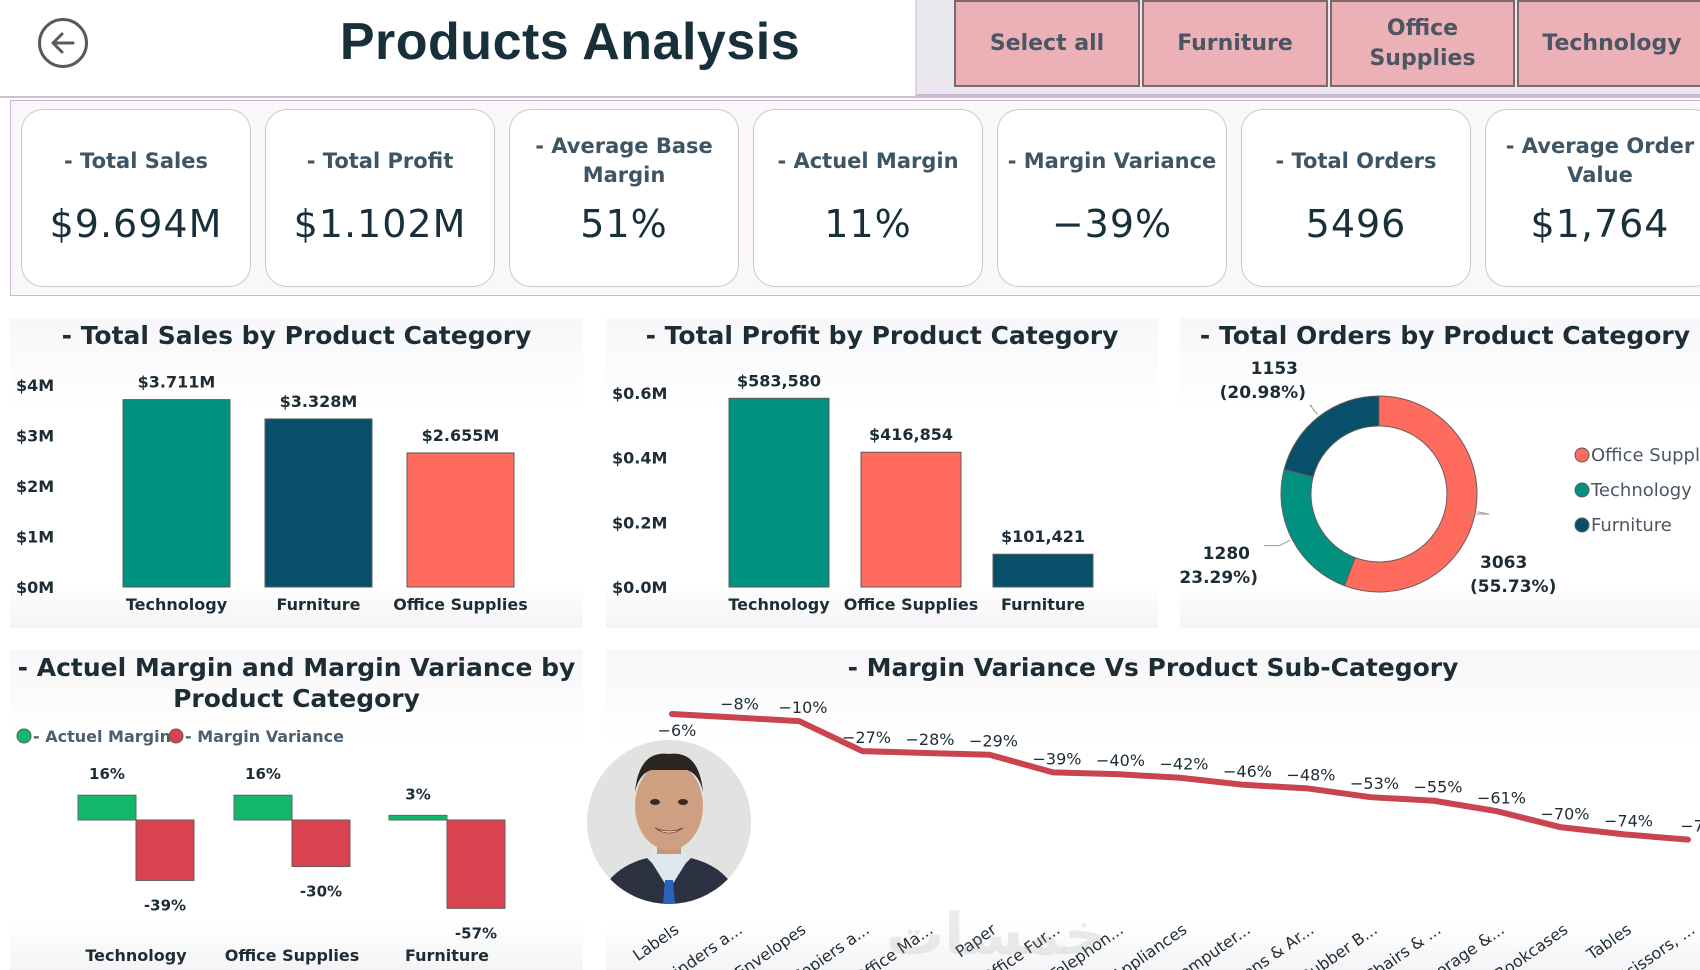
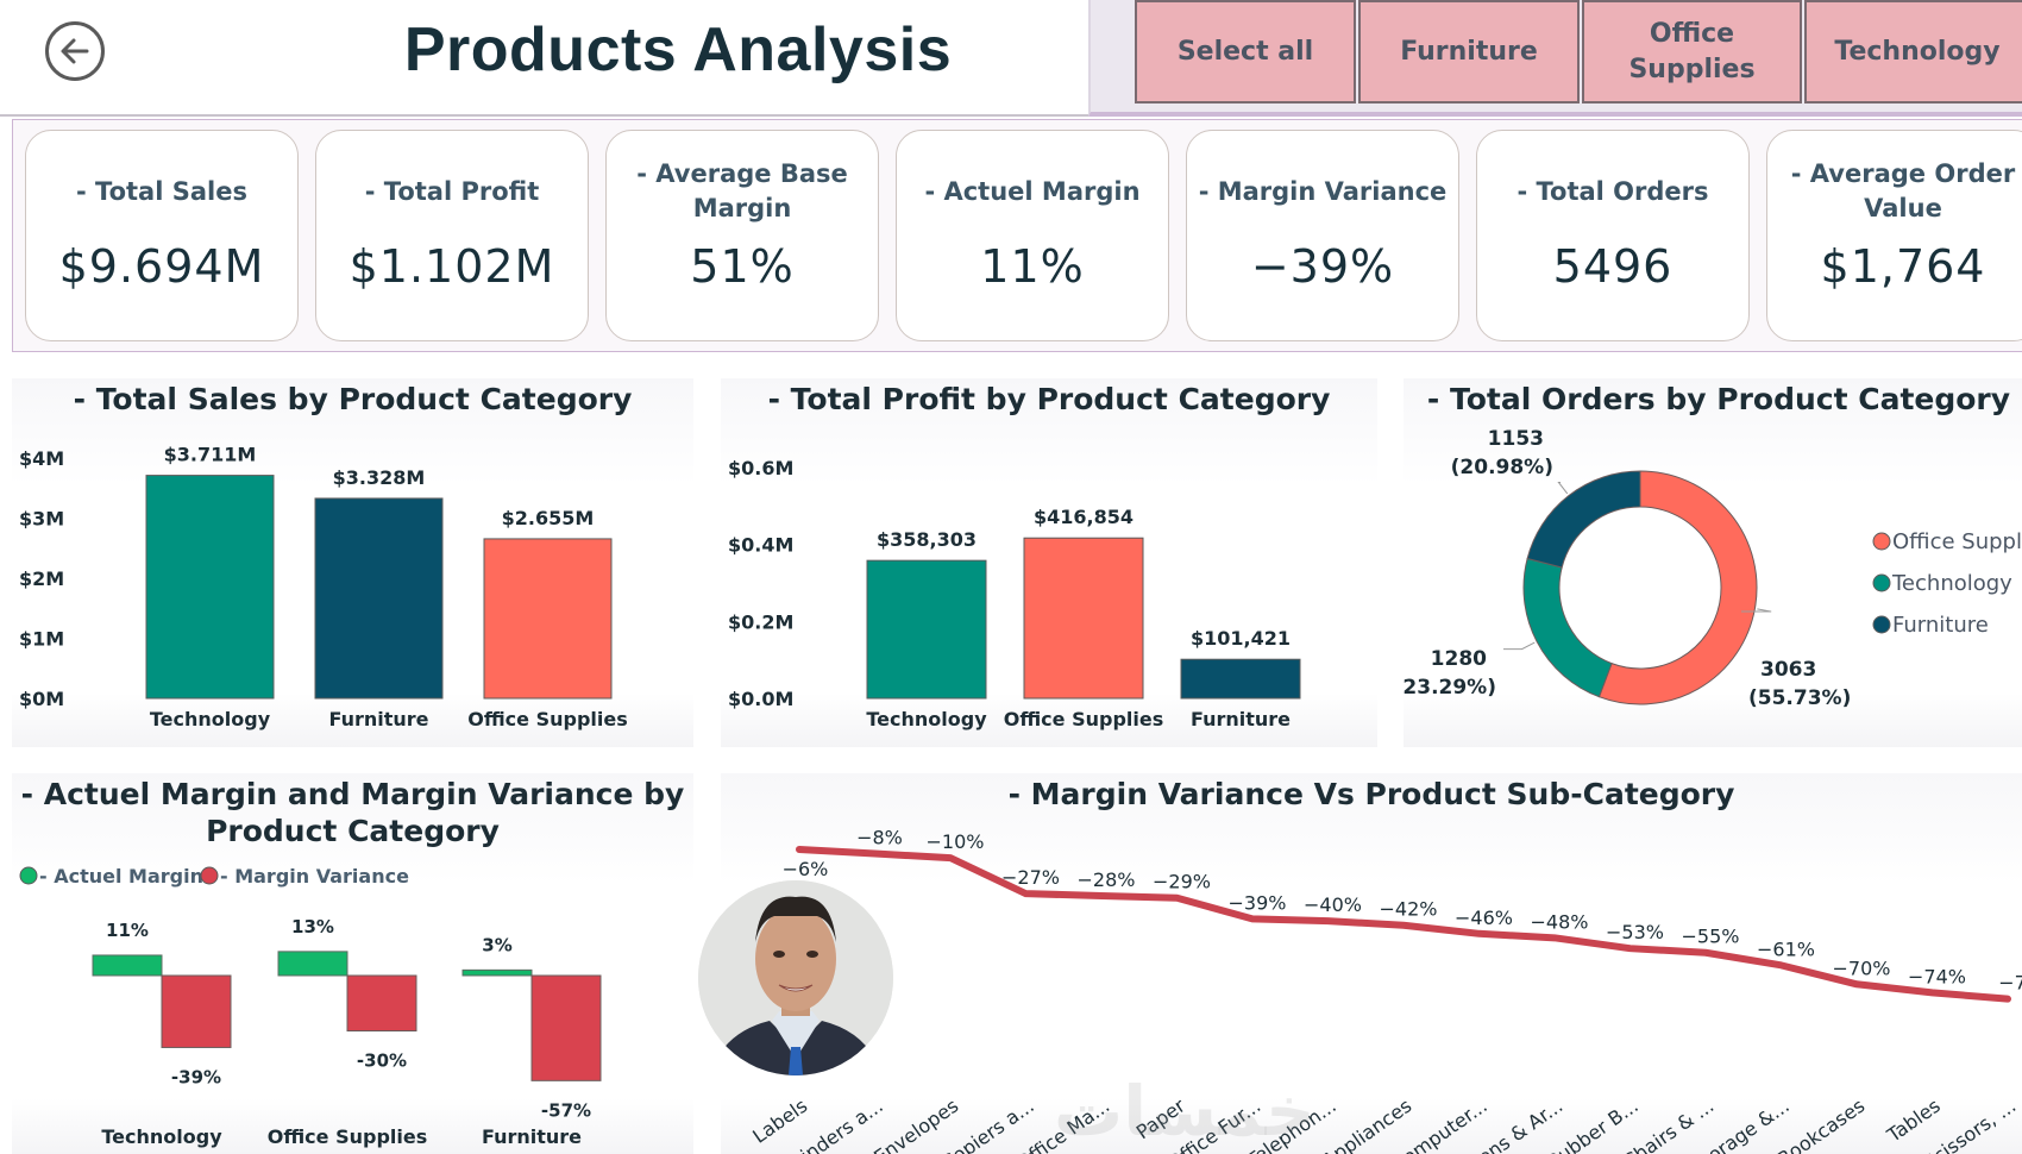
- Total Profit by Product Category/Technology: $583,580 -> $358,303
- Actuel Margin and Margin Variance by Product Category/- Actuel Margin/Technology: 16% -> 11%
- Actuel Margin and Margin Variance by Product Category/- Actuel Margin/Office Supplies: 16% -> 13%
